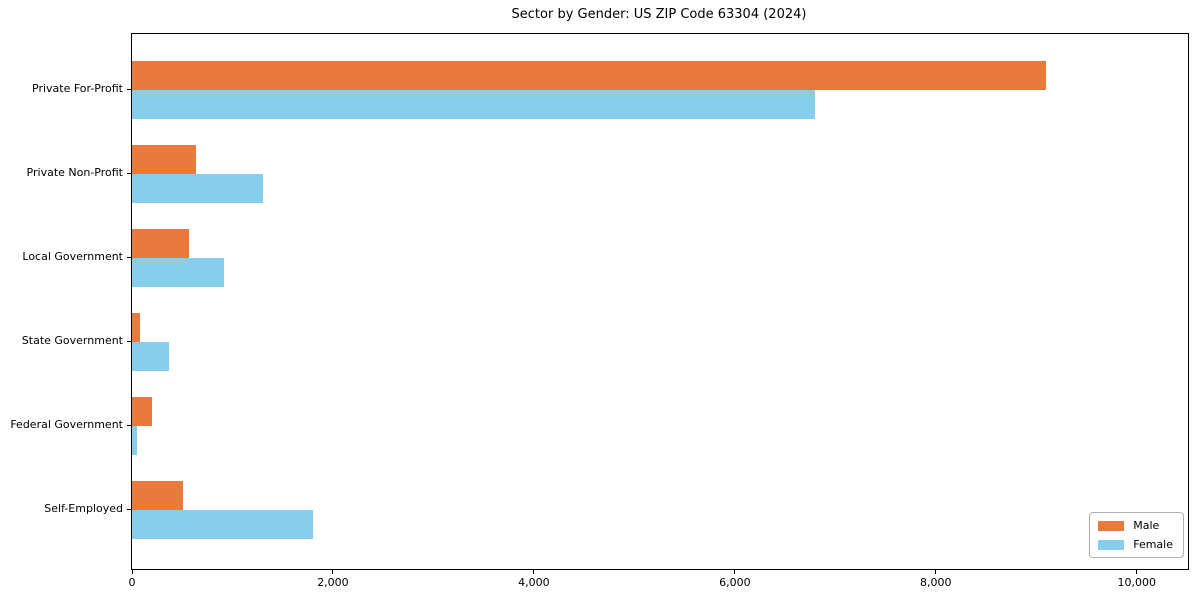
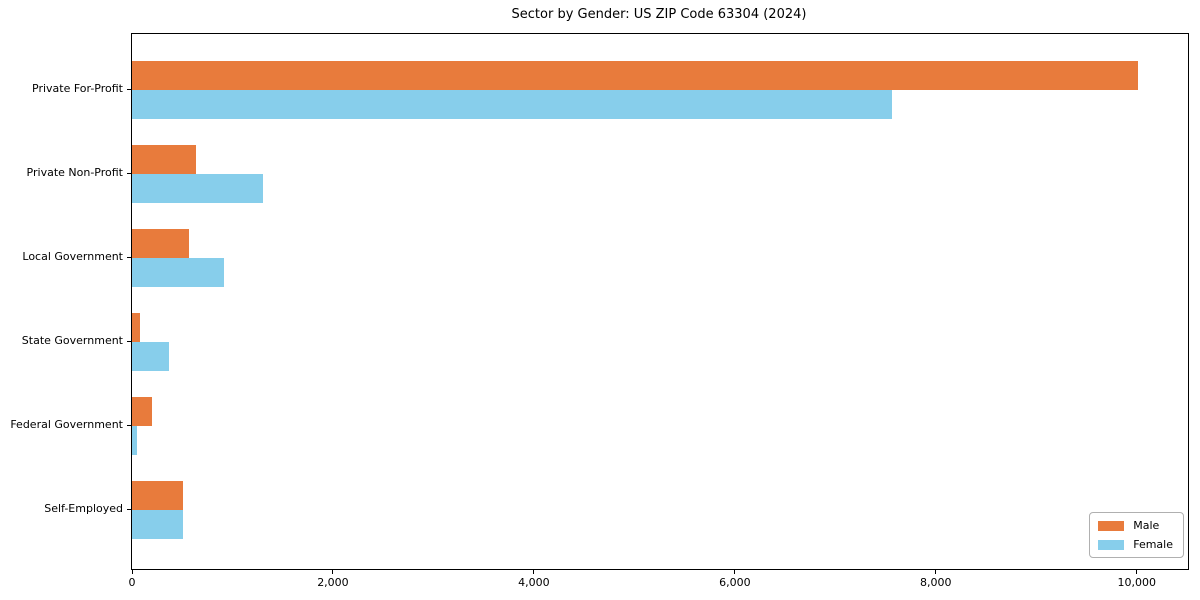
Male/Private For-Profit: 9100 -> 10000
Female/Private For-Profit: 6800 -> 7600
Female/Self-Employed: 1800 -> 500
